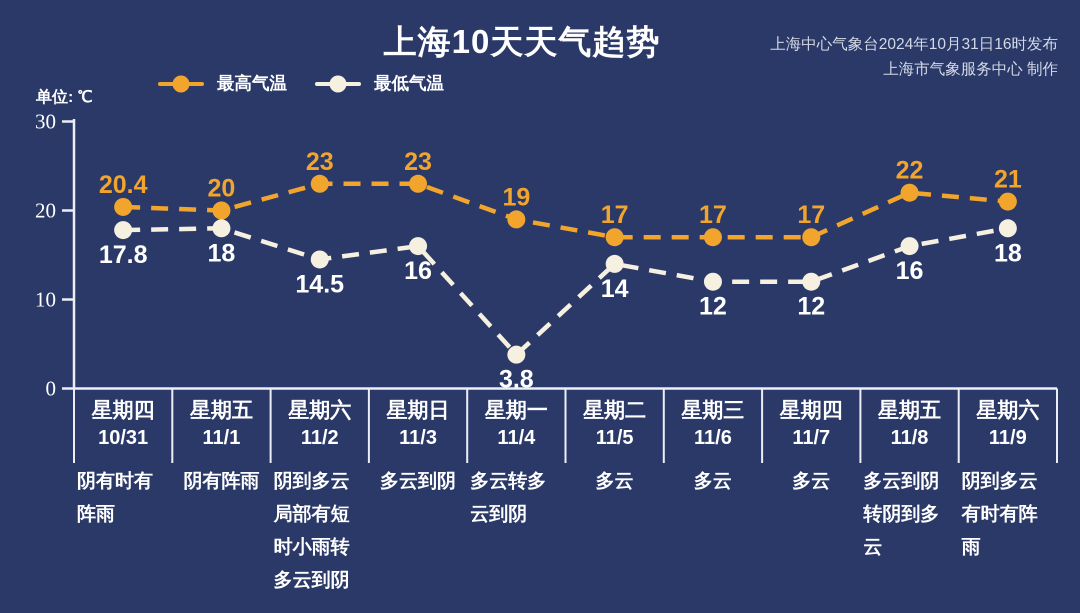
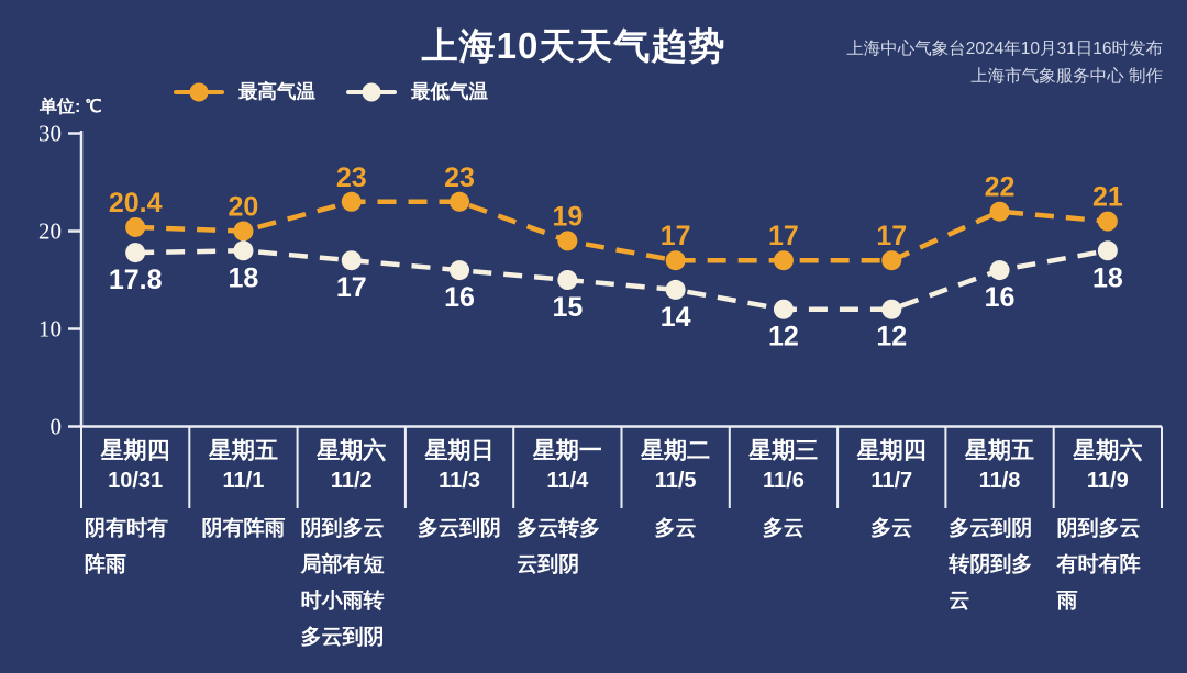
最低气温/11/2: 14.5 -> 17
最低气温/11/4: 3.8 -> 15
